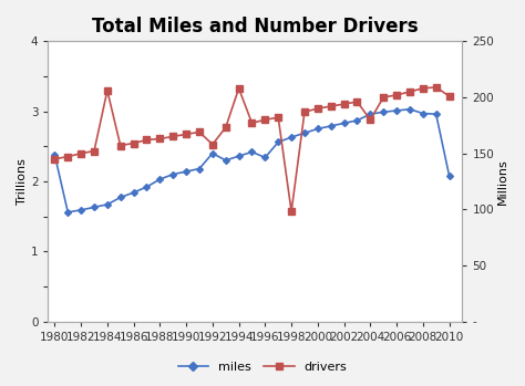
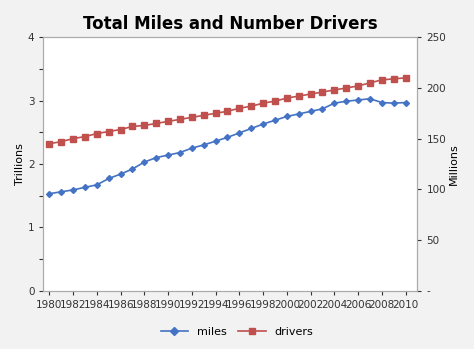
miles/1980: 2.38 -> 1.53
drivers/1984: 206 -> 155
miles/1992: 2.40 -> 2.25
drivers/1992: 158 -> 171
drivers/1994: 208 -> 175
miles/1996: 2.34 -> 2.49
drivers/1998: 98 -> 185
drivers/2004: 180 -> 198
miles/2010: 2.08 -> 2.97
drivers/2010: 201 -> 210
